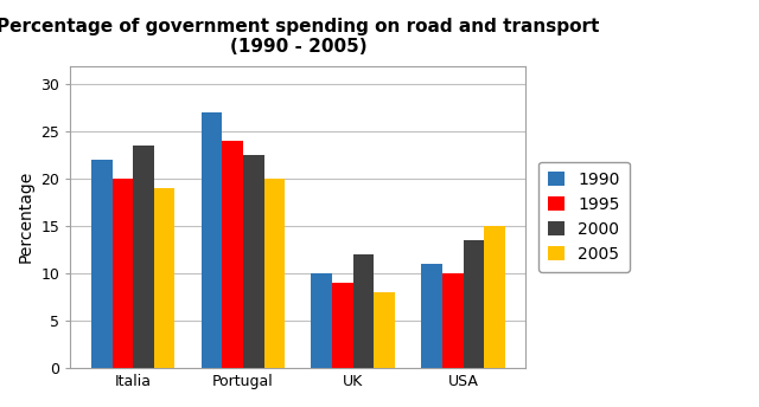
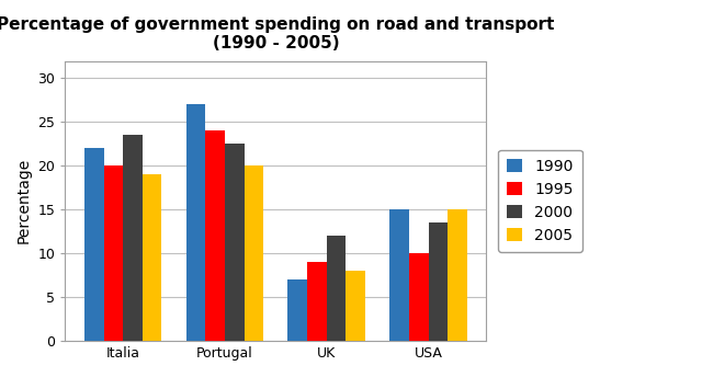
1990/UK: 10 -> 7
1990/USA: 11 -> 15
